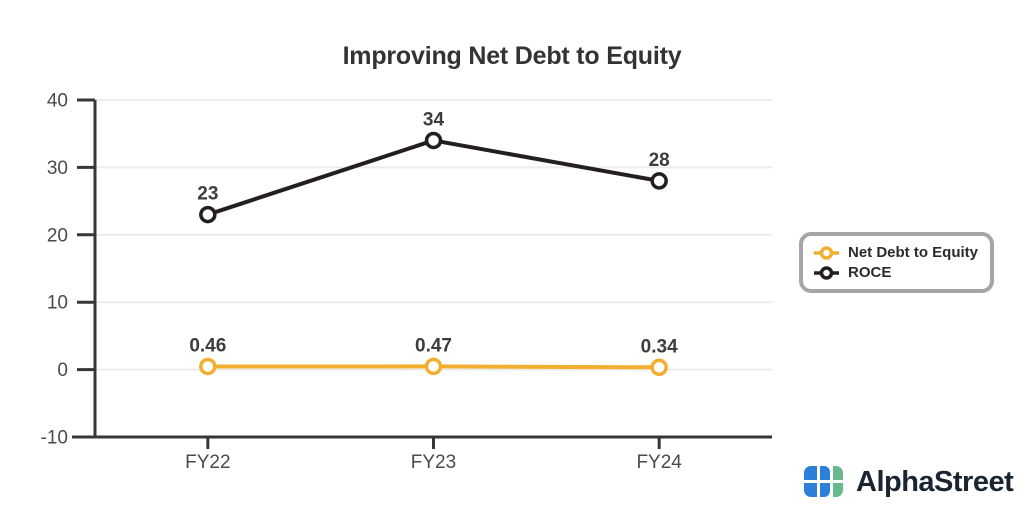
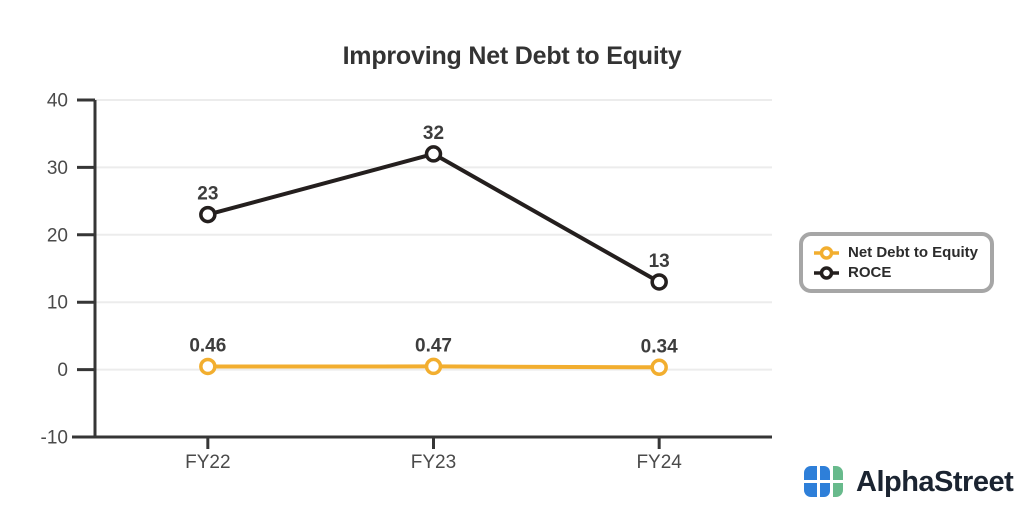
ROCE/FY23: 34 -> 32
ROCE/FY24: 28 -> 13
